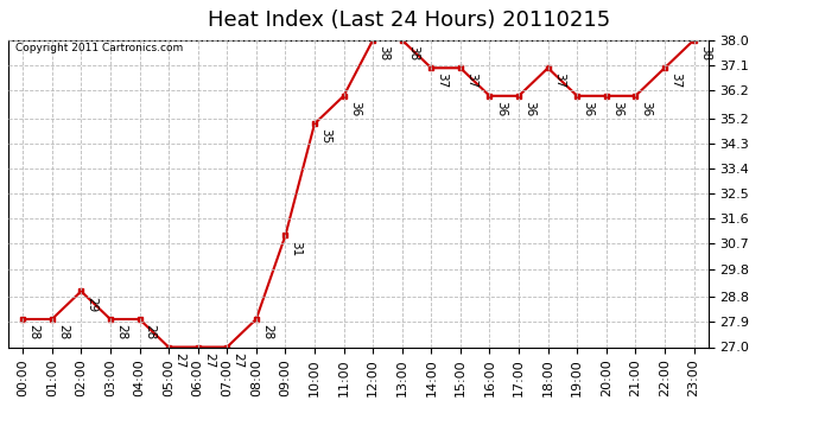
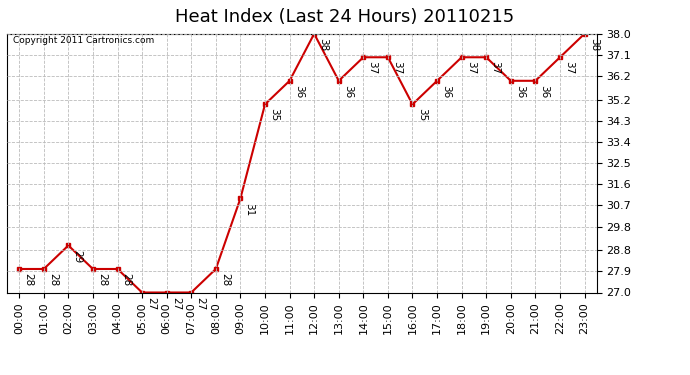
13:00: 38 -> 36
16:00: 36 -> 35
19:00: 36 -> 37
